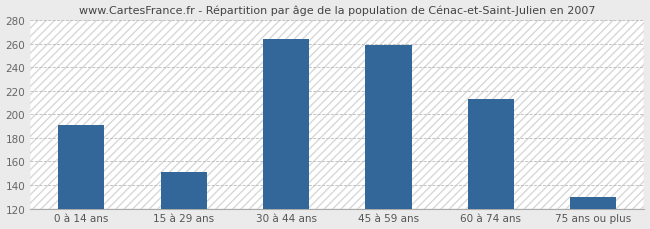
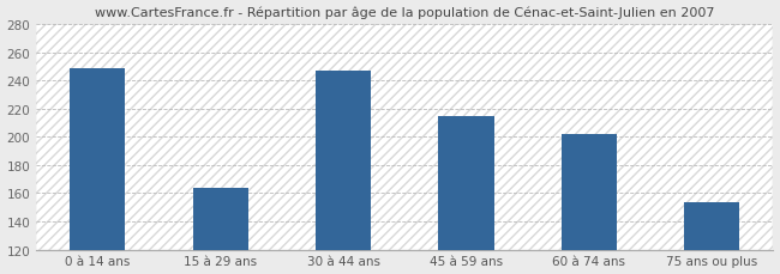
0 à 14 ans: 191 -> 249
15 à 29 ans: 151 -> 164
30 à 44 ans: 264 -> 247
45 à 59 ans: 259 -> 215
60 à 74 ans: 213 -> 202
75 ans ou plus: 130 -> 154
